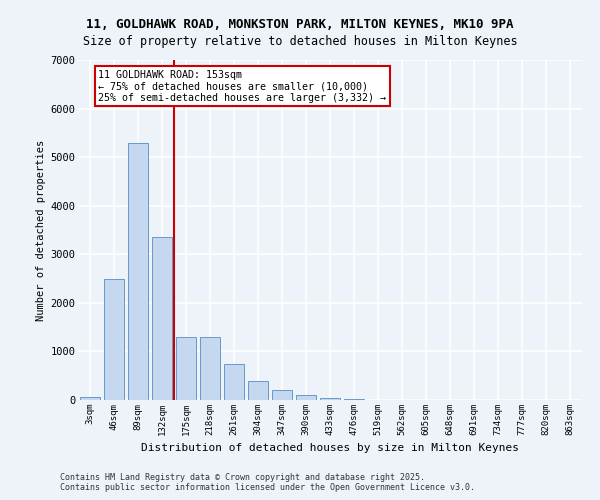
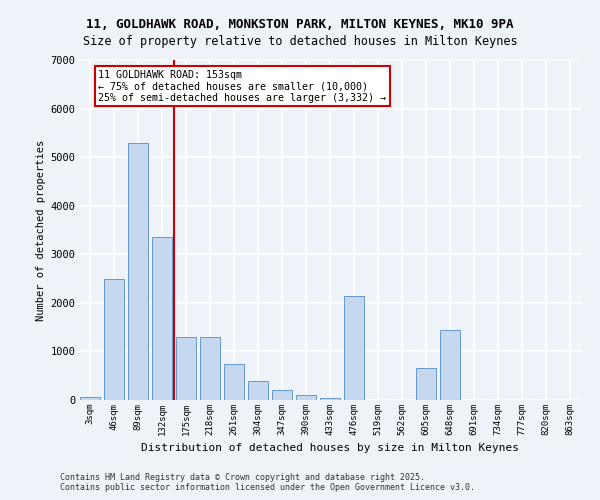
476sqm: 30 -> 2150
605sqm: 0 -> 650
648sqm: 0 -> 1450
